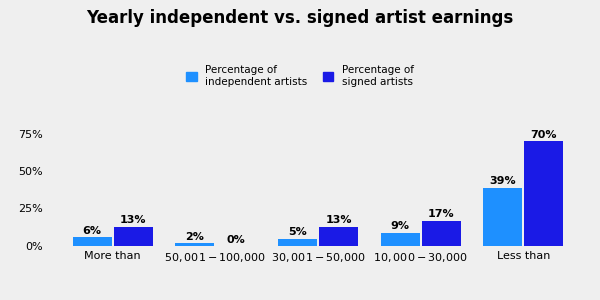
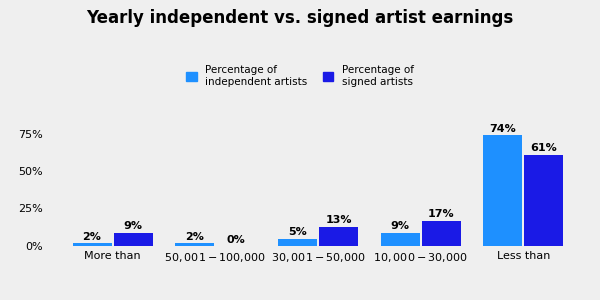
Percentage of independent artists/More than: 6% -> 2%
Percentage of signed artists/More than: 13% -> 9%
Percentage of independent artists/Less than: 39% -> 74%
Percentage of signed artists/Less than: 70% -> 61%
